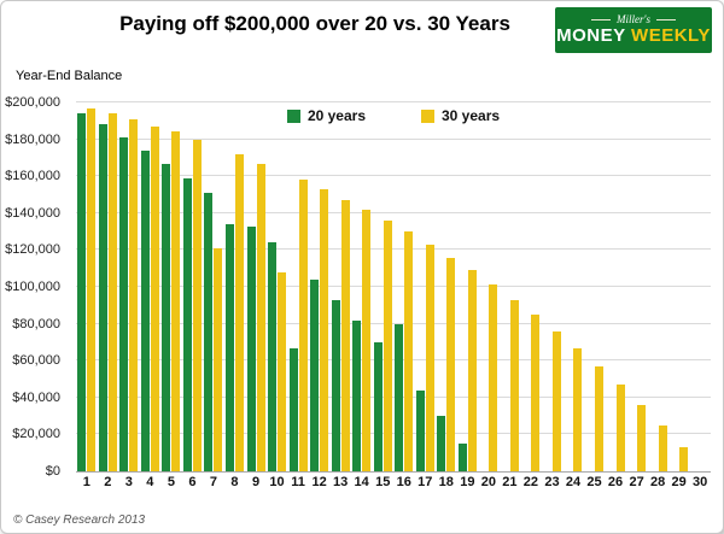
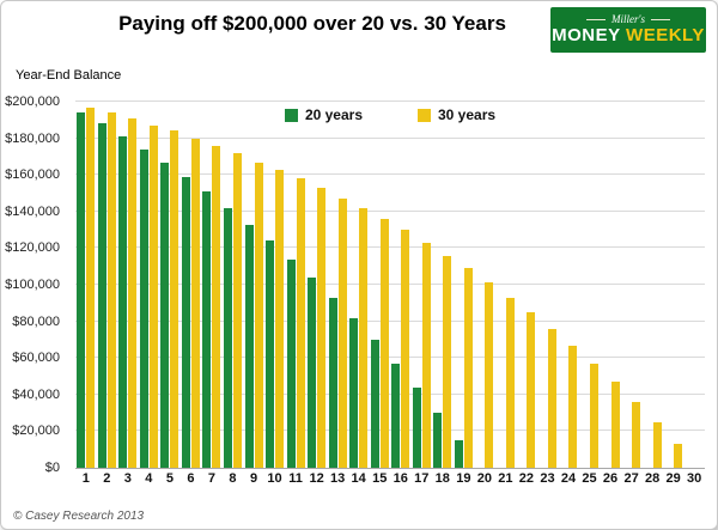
30 years/7: $121000 -> $176000
20 years/8: $134000 -> $142000
30 years/10: $108000 -> $163000
20 years/11: $67000 -> $114000
20 years/16: $80000 -> $57000
